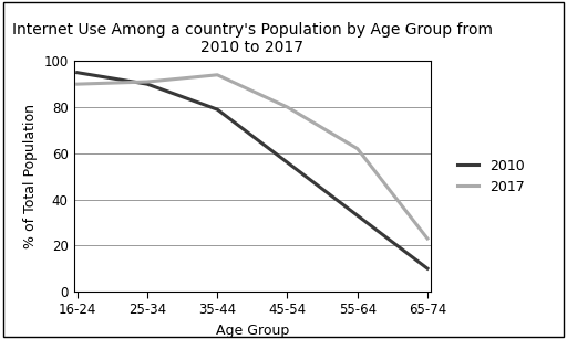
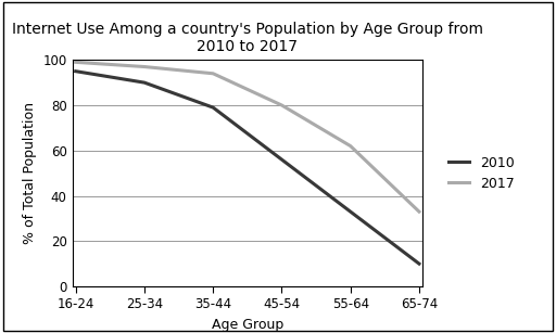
2017/16-24: 90 -> 99
2017/25-34: 91 -> 97
2017/65-74: 23 -> 33
